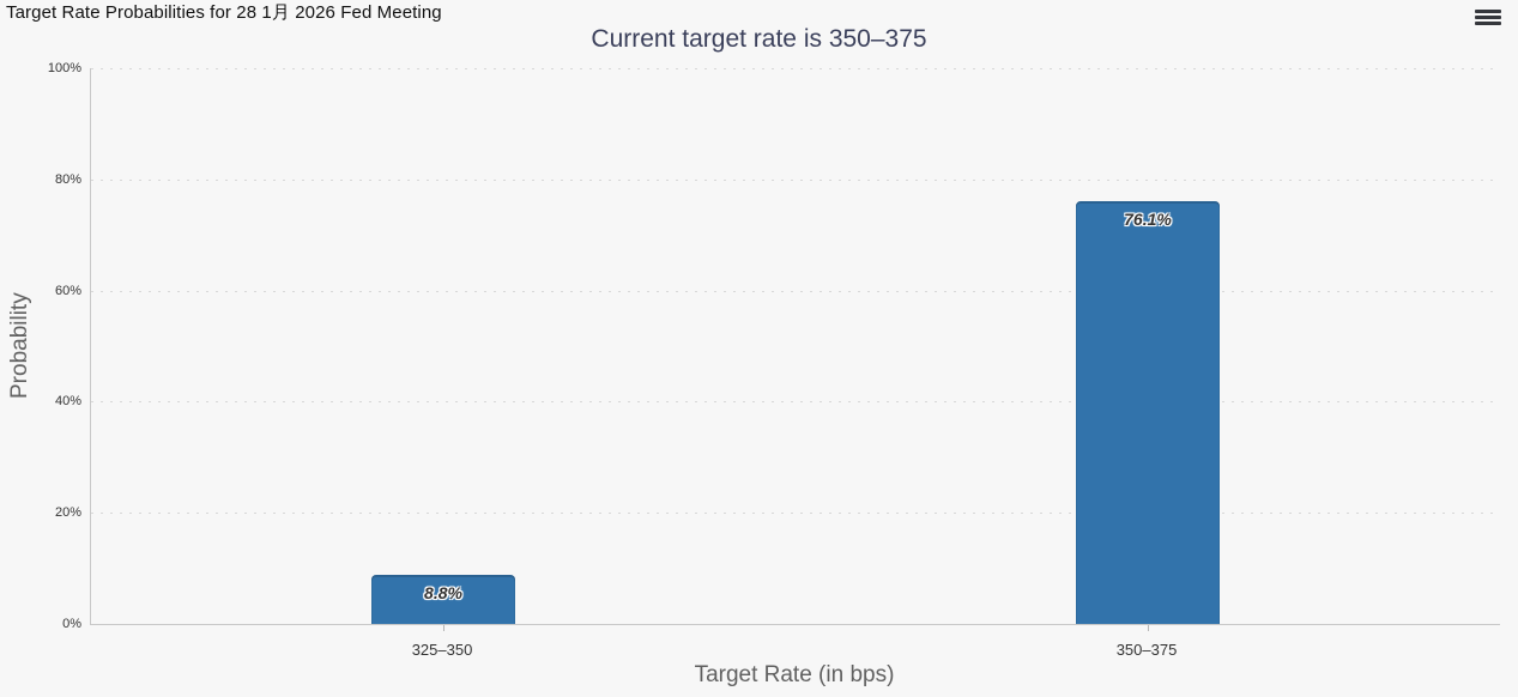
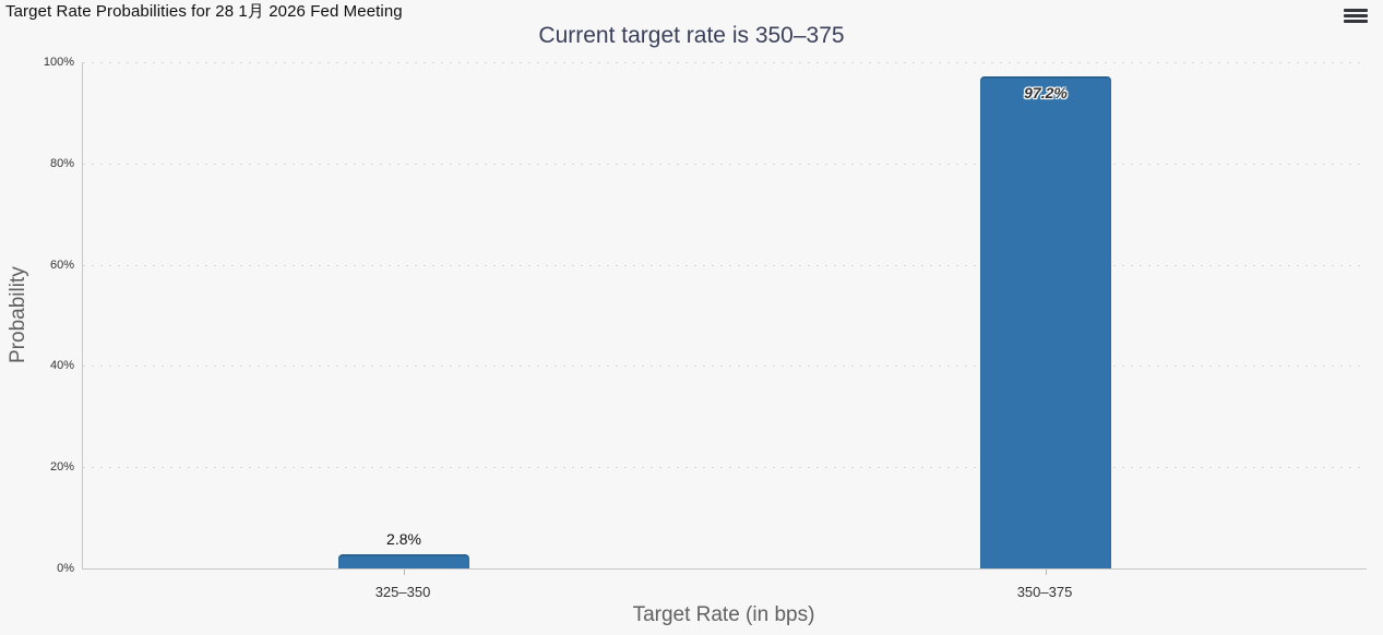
325–350: 8.8% -> 2.8%
350–375: 76.1% -> 97.2%
